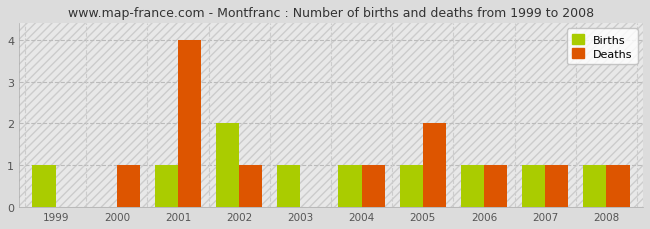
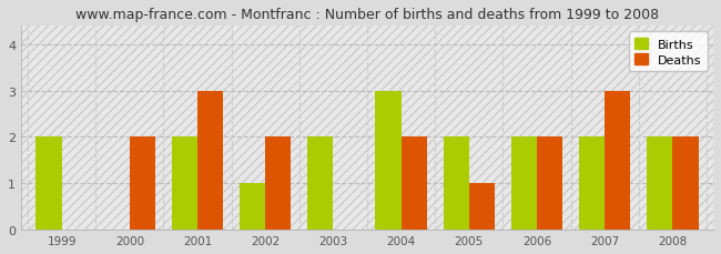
Births/1999: 1 -> 2
Deaths/2000: 1 -> 2
Births/2001: 1 -> 2
Deaths/2001: 4 -> 3
Births/2002: 2 -> 1
Deaths/2002: 1 -> 2
Births/2003: 1 -> 2
Births/2004: 1 -> 3
Deaths/2004: 1 -> 2
Births/2005: 1 -> 2
Deaths/2005: 2 -> 1
Births/2006: 1 -> 2
Deaths/2006: 1 -> 2
Births/2007: 1 -> 2
Deaths/2007: 1 -> 3
Births/2008: 1 -> 2
Deaths/2008: 1 -> 2
